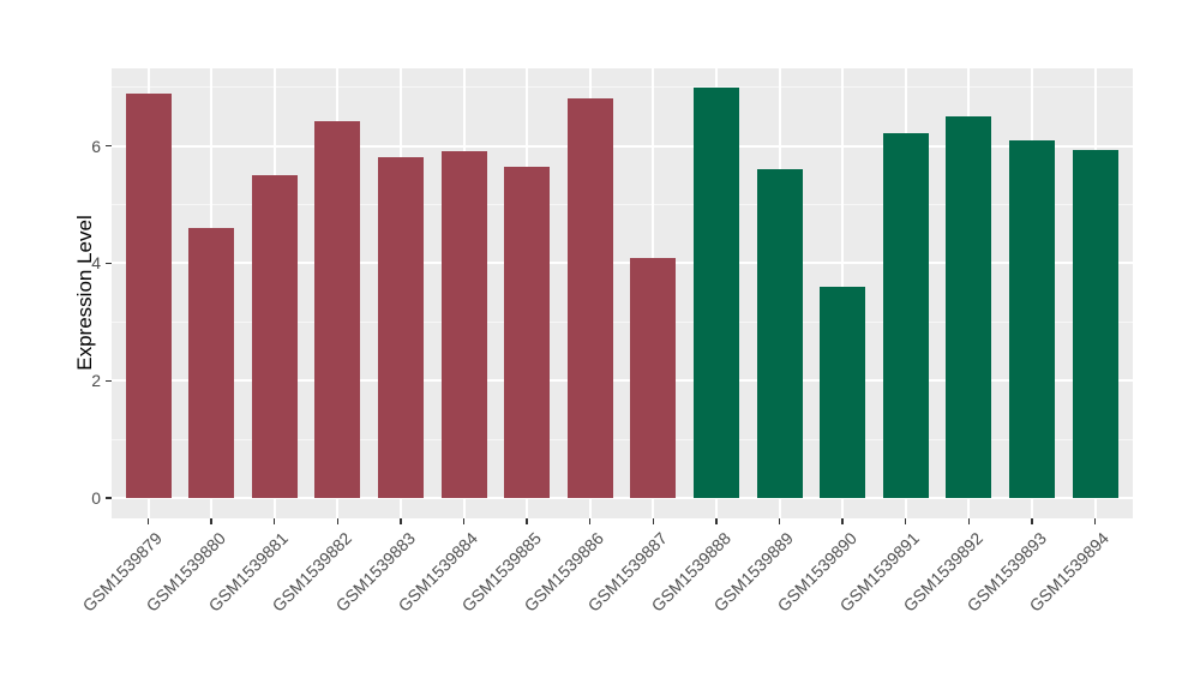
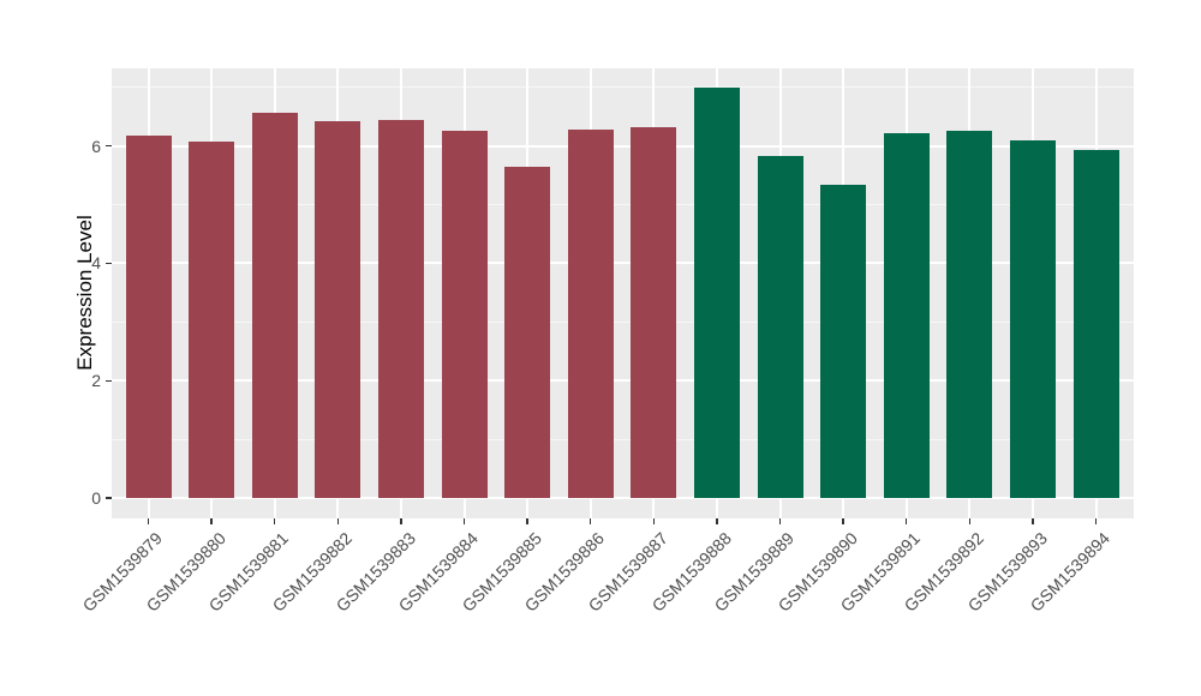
GSM1539879: 6.9 -> 6.2
GSM1539880: 4.6 -> 6.1
GSM1539881: 5.5 -> 6.6
GSM1539883: 5.8 -> 6.5
GSM1539884: 5.9 -> 6.2
GSM1539886: 6.8 -> 6.3
GSM1539887: 4.1 -> 6.3
GSM1539889: 5.6 -> 5.8
GSM1539890: 3.6 -> 5.3
GSM1539892: 6.5 -> 6.3
